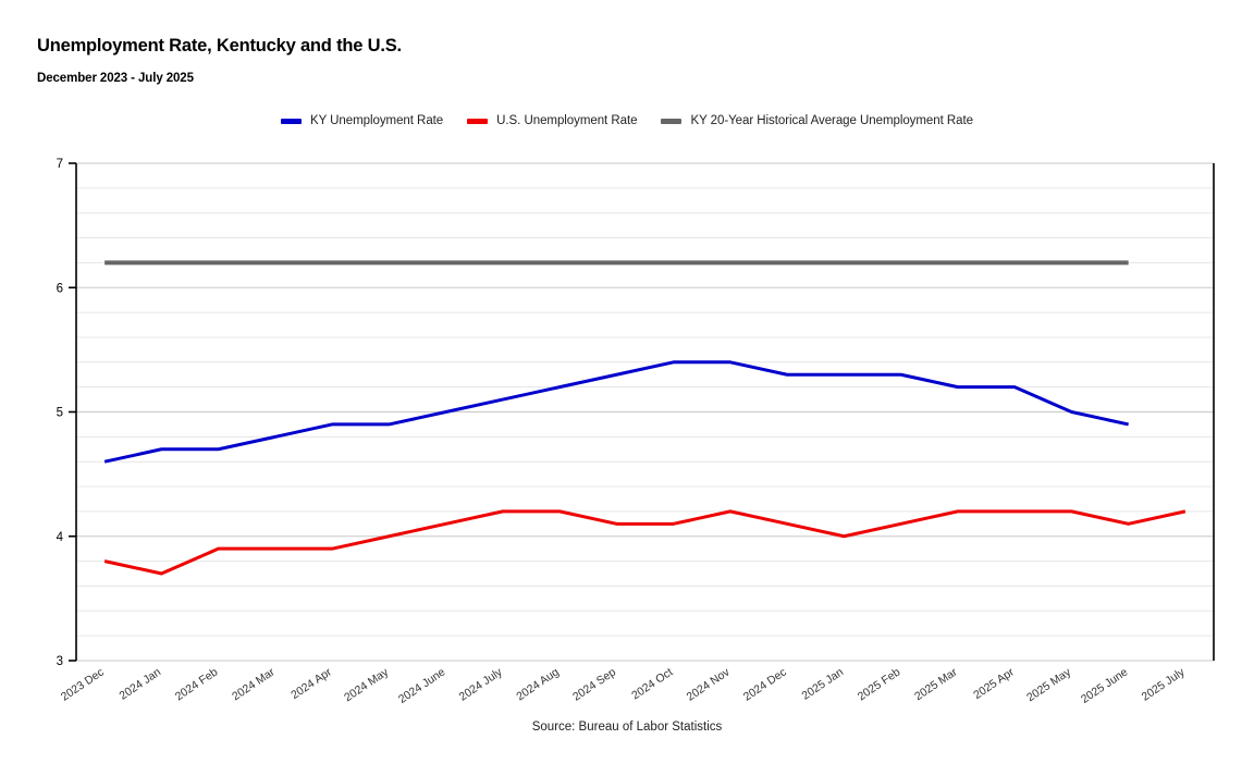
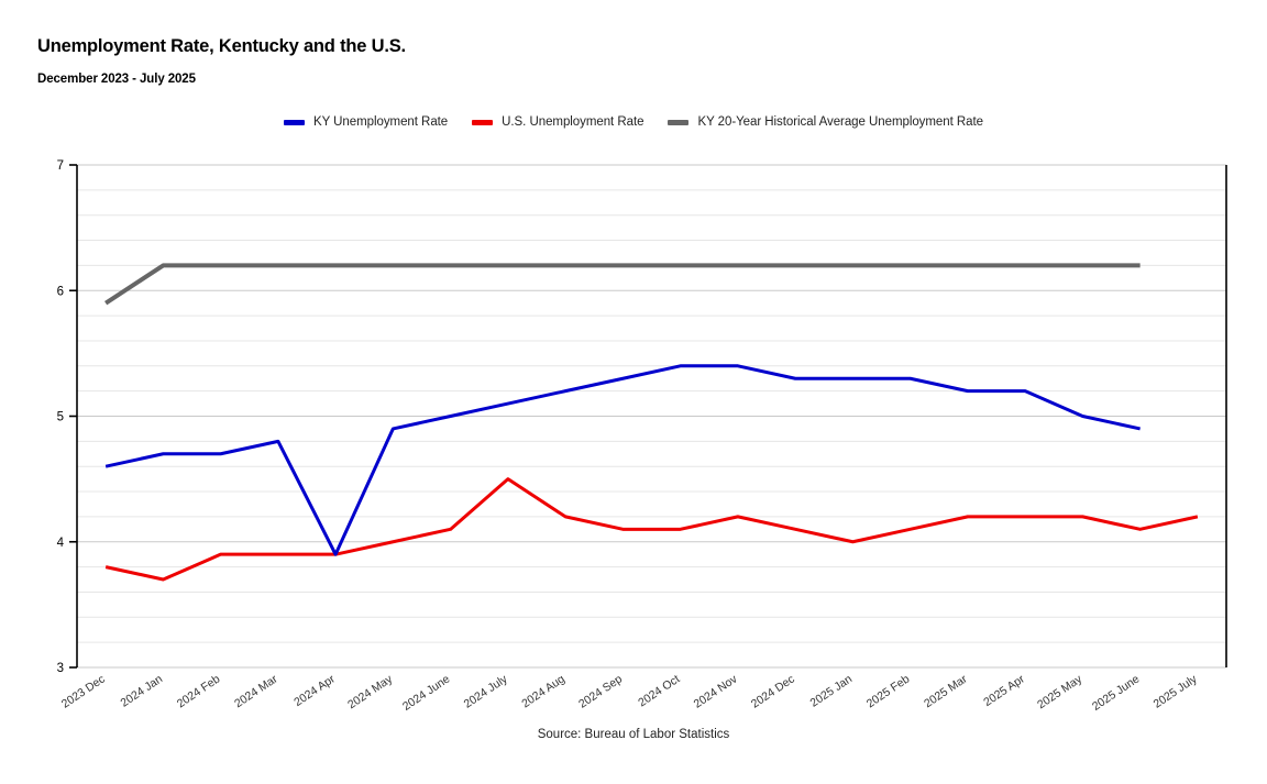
KY 20-Year Historical Average Unemployment Rate/2023 Dec: 6.2 -> 5.9
KY Unemployment Rate/2024 Apr: 4.9 -> 3.9
U.S. Unemployment Rate/2024 July: 4.2 -> 4.5
